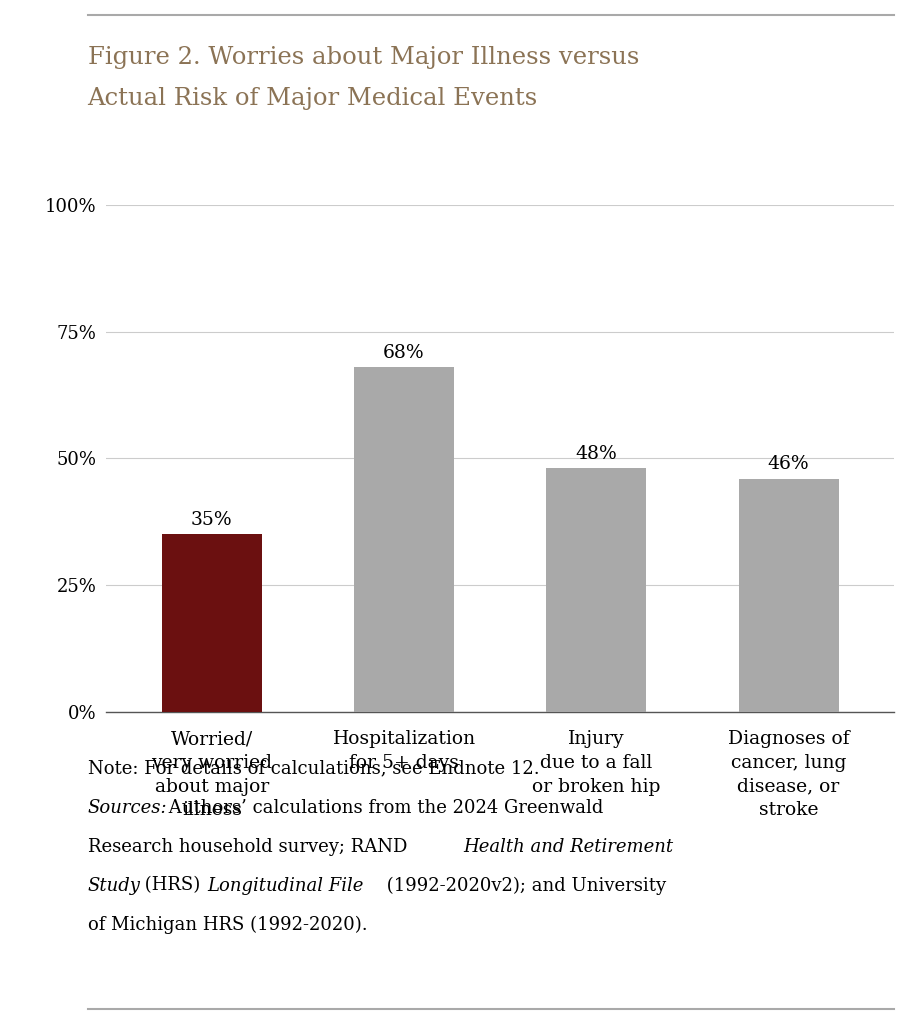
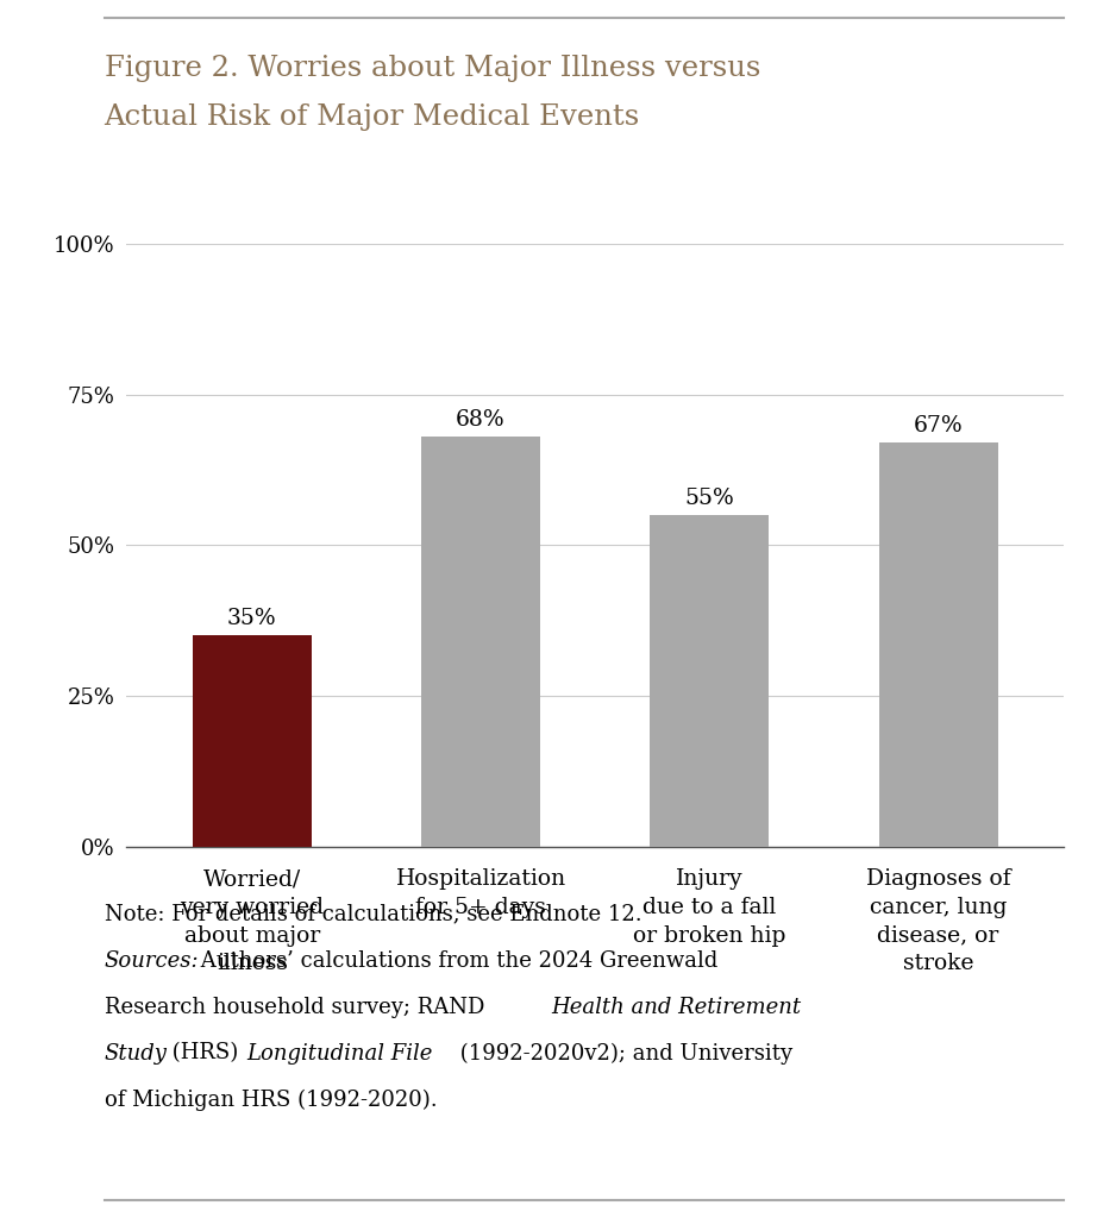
Injury due to a fall or broken hip: 48% -> 55%
Diagnoses of cancer, lung disease, or stroke: 46% -> 67%
